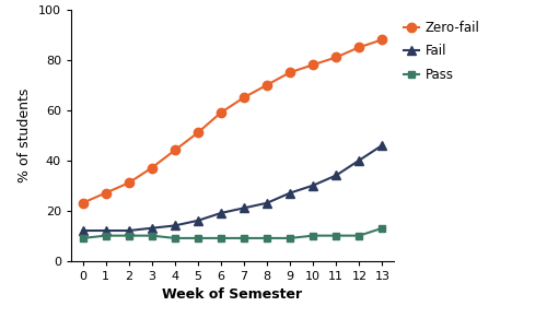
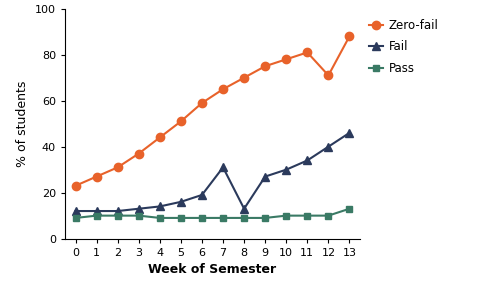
Fail/7: 21 -> 31
Fail/8: 23 -> 13
Zero-fail/12: 85 -> 71
